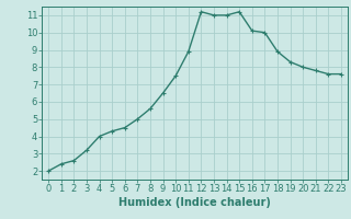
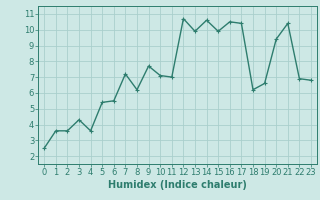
0: 2.0 -> 2.5
1: 2.4 -> 3.6
2: 2.6 -> 3.6
3: 3.2 -> 4.3
4: 4.0 -> 3.6
5: 4.3 -> 5.4
6: 4.5 -> 5.5
7: 5.0 -> 7.2
8: 5.6 -> 6.2
9: 6.5 -> 7.7
10: 7.5 -> 7.1
11: 8.9 -> 7.0
12: 11.2 -> 10.7
13: 11.0 -> 9.9
14: 11.0 -> 10.6
15: 11.2 -> 9.9
16: 10.1 -> 10.5
17: 10.0 -> 10.4
18: 8.9 -> 6.2
19: 8.3 -> 6.6
20: 8.0 -> 9.4
21: 7.8 -> 10.4
22: 7.6 -> 6.9
23: 7.6 -> 6.8
